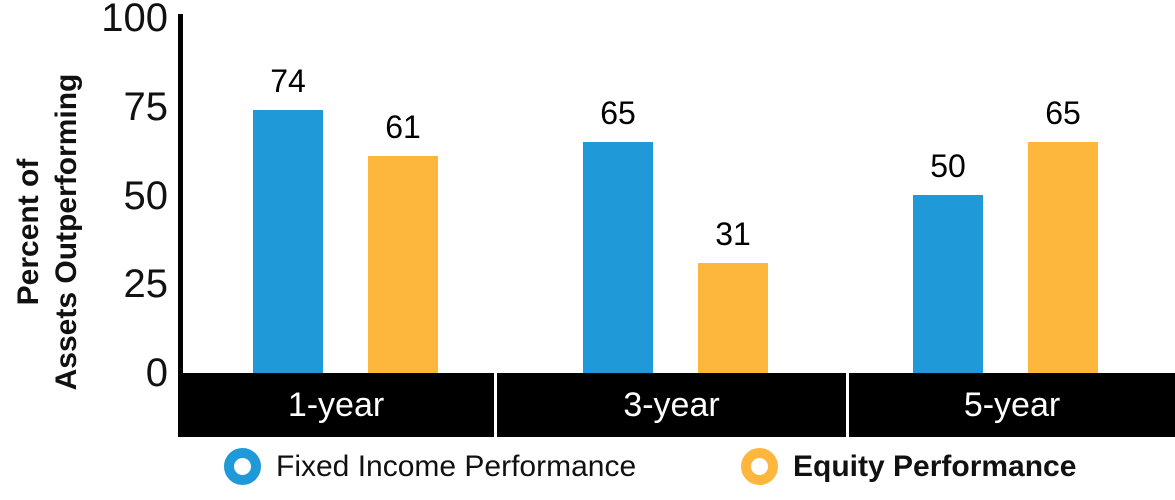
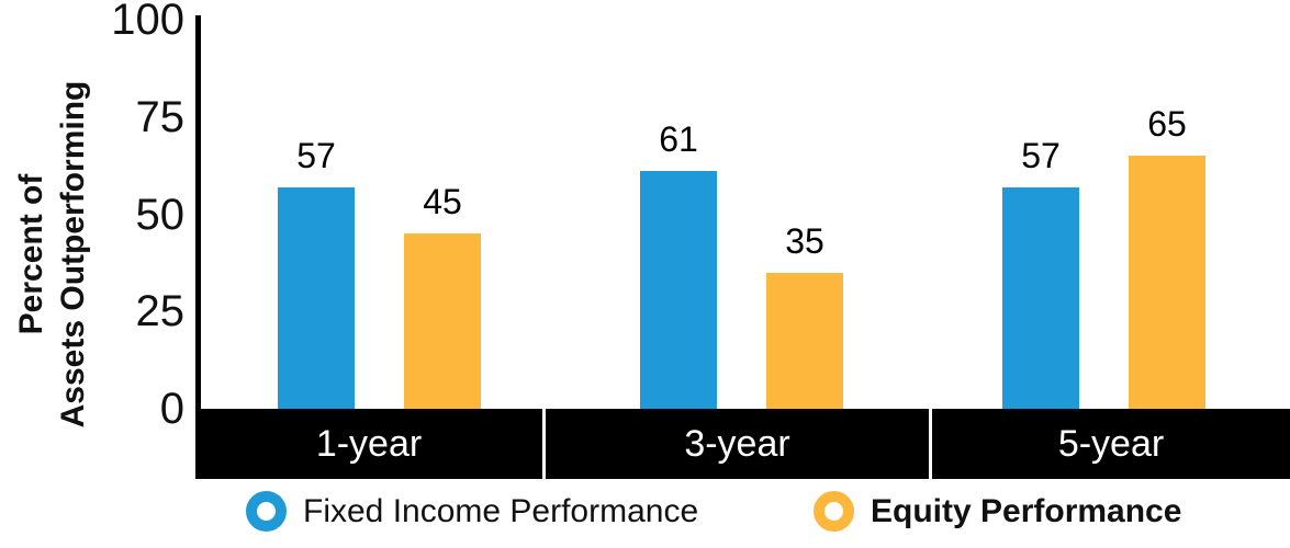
Fixed Income Performance/1-year: 74 -> 57
Equity Performance/1-year: 61 -> 45
Fixed Income Performance/3-year: 65 -> 61
Equity Performance/3-year: 31 -> 35
Fixed Income Performance/5-year: 50 -> 57
